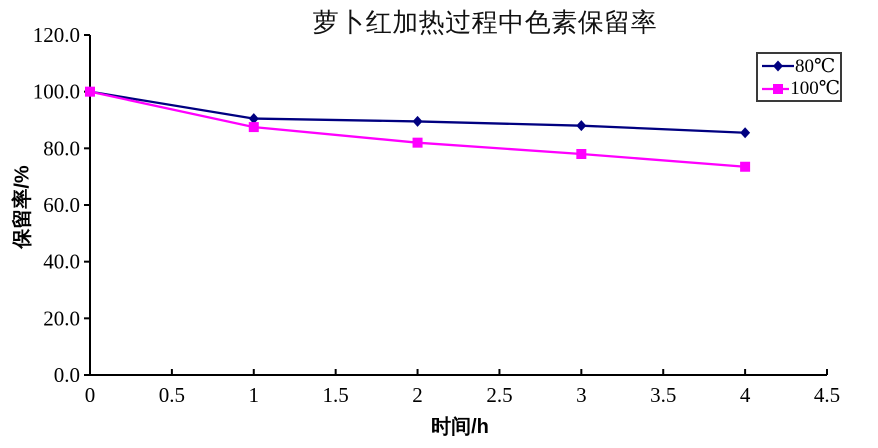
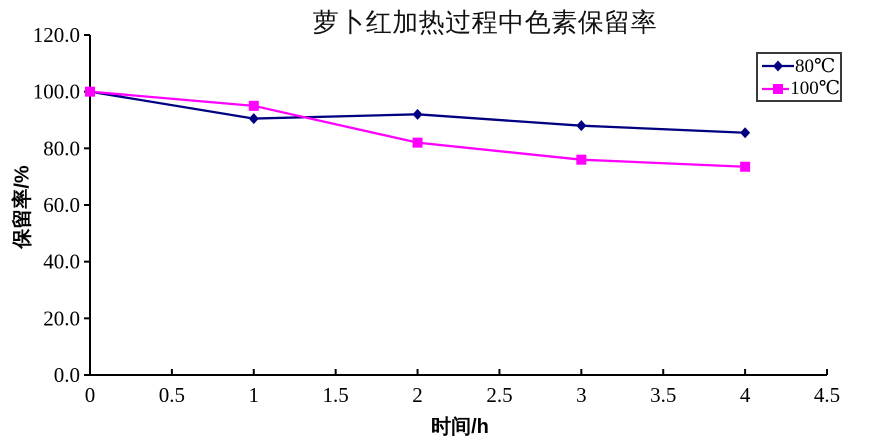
100℃/1: 88 -> 95
80℃/2: 90 -> 92
100℃/3: 78 -> 76
